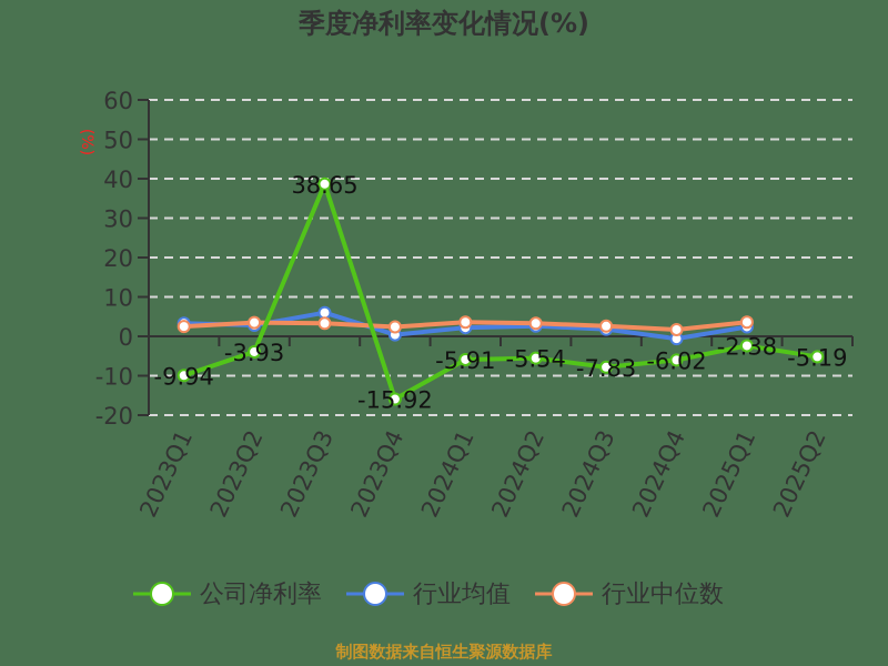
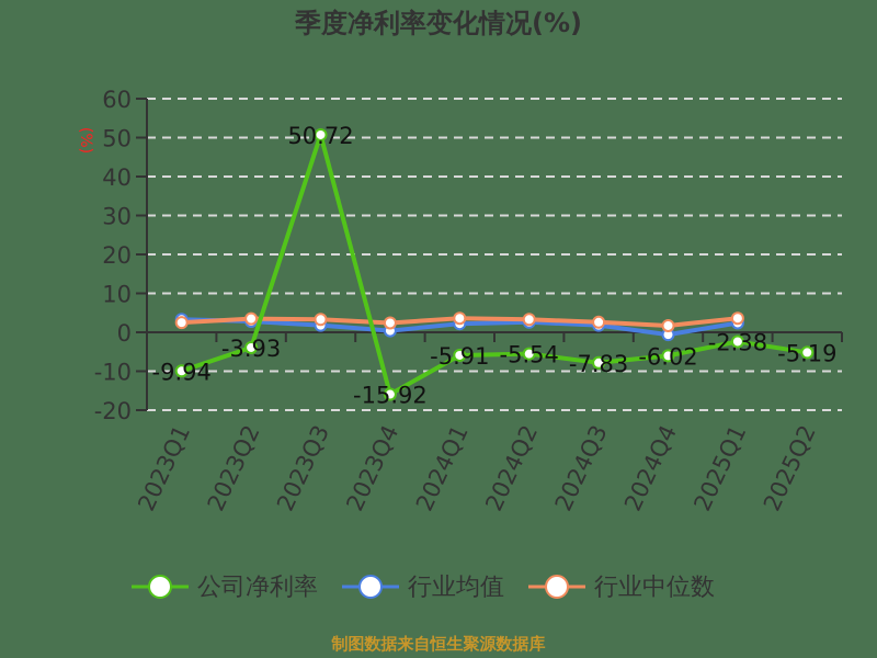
公司净利率/2023Q3: 38.65 -> 50.72
行业均值/2023Q3: 6 -> 2
